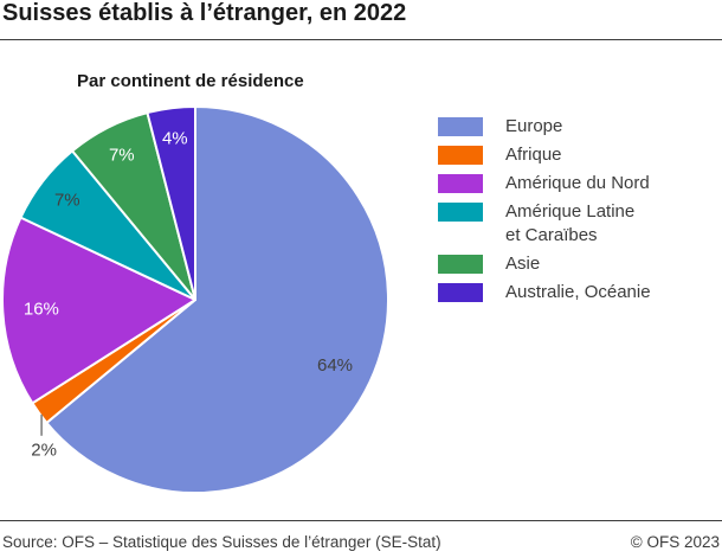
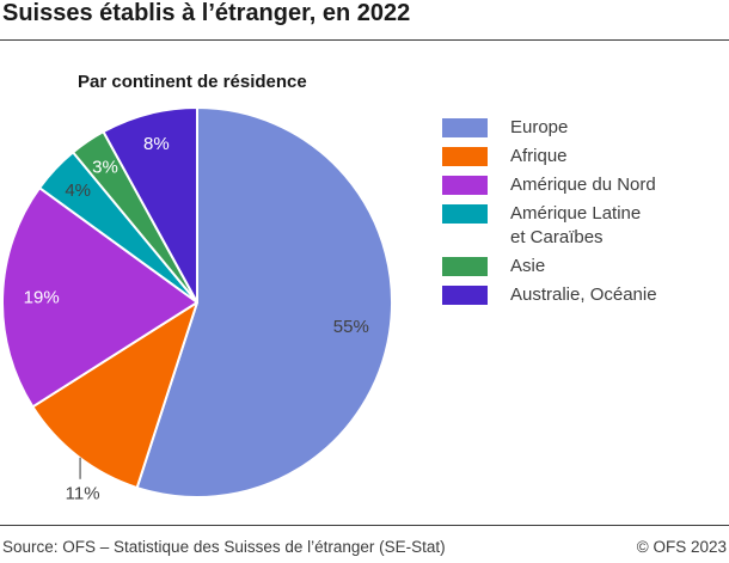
Europe: 64% -> 55%
Afrique: 2% -> 11%
Amérique du Nord: 16% -> 19%
Amérique Latine et Caraïbes: 7% -> 4%
Asie: 7% -> 3%
Australie, Océanie: 4% -> 8%
